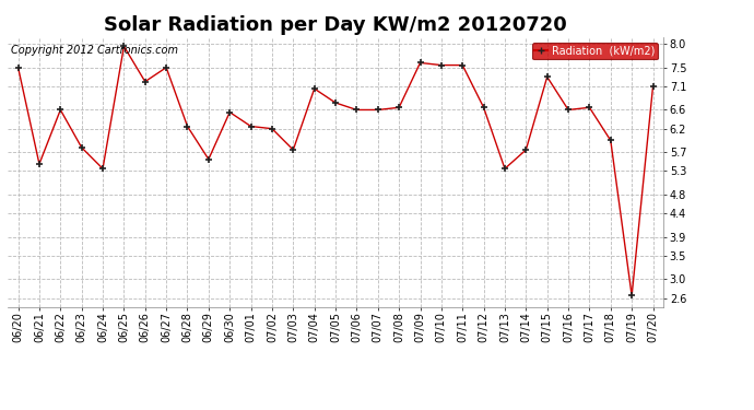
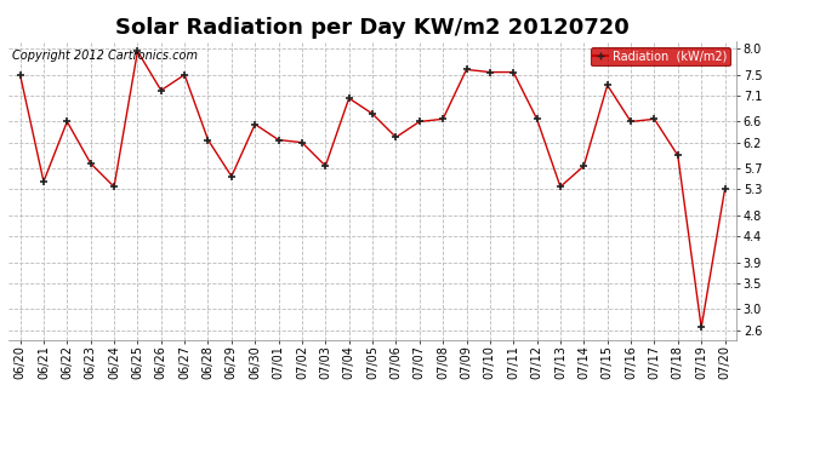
07/06: 6.60 -> 6.30
07/20: 7.10 -> 5.30
